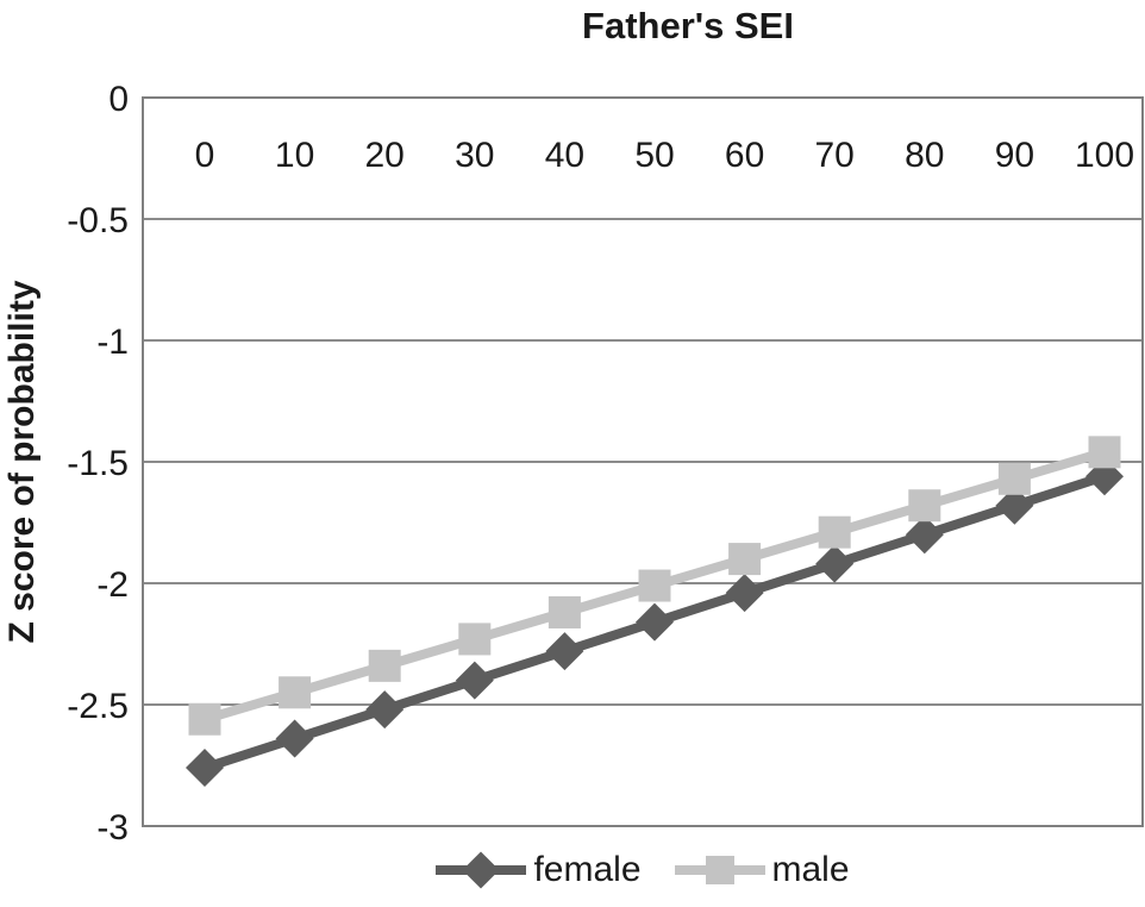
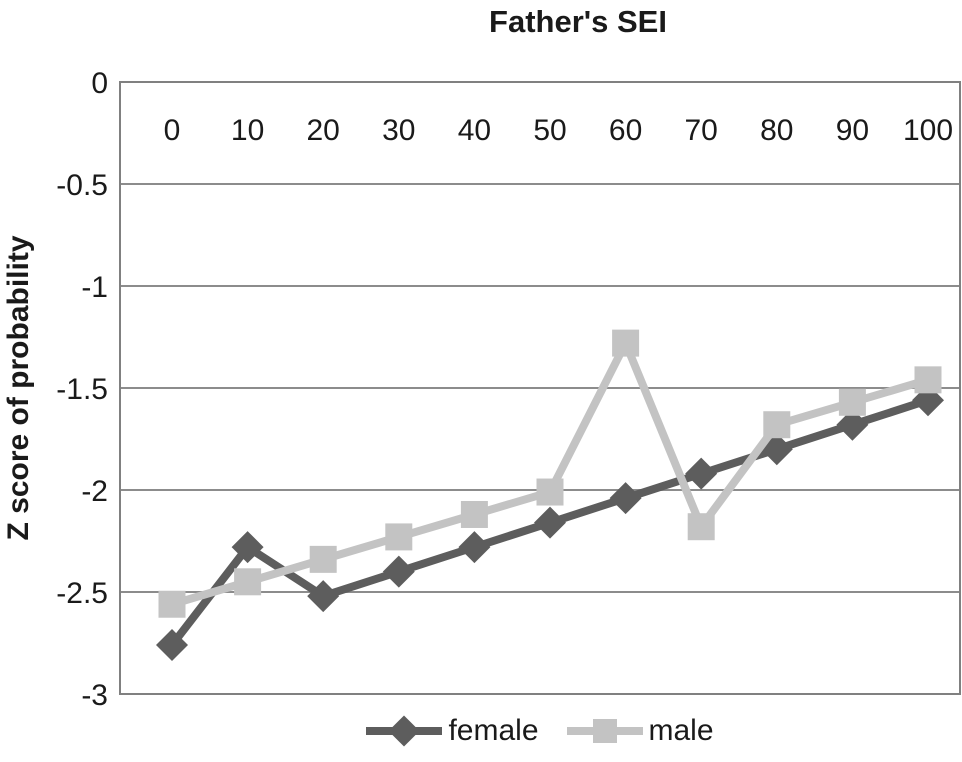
female/10: -2.64 -> -2.28
male/60: -1.90 -> -1.28
male/70: -1.79 -> -2.18
